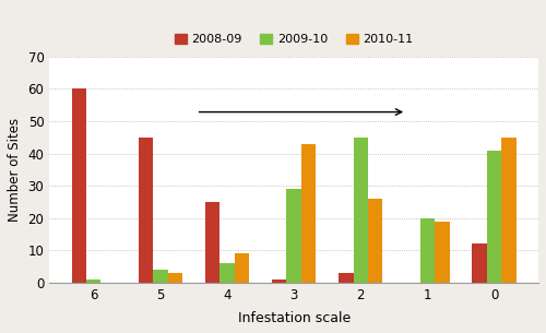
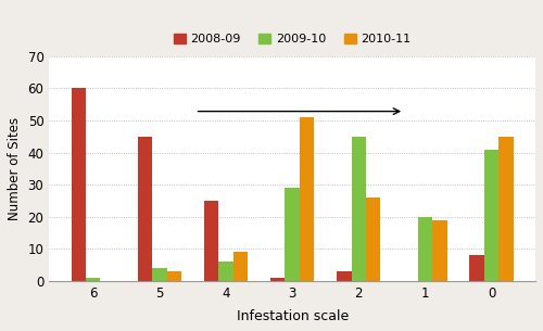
2010-11/3: 43 -> 51
2008-09/0: 12 -> 8
